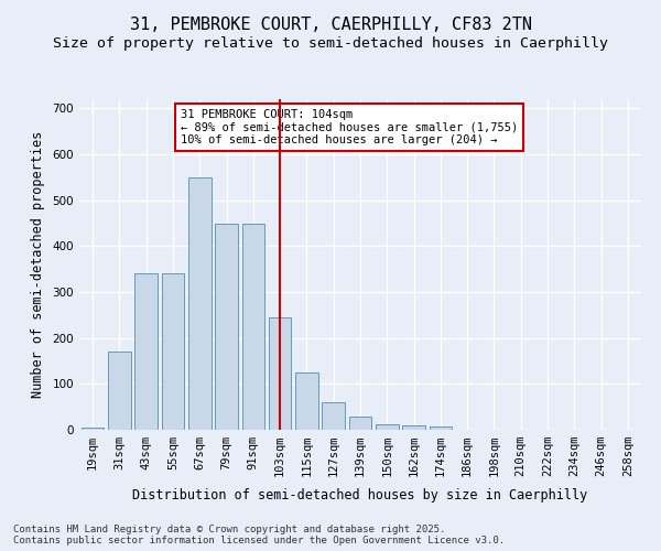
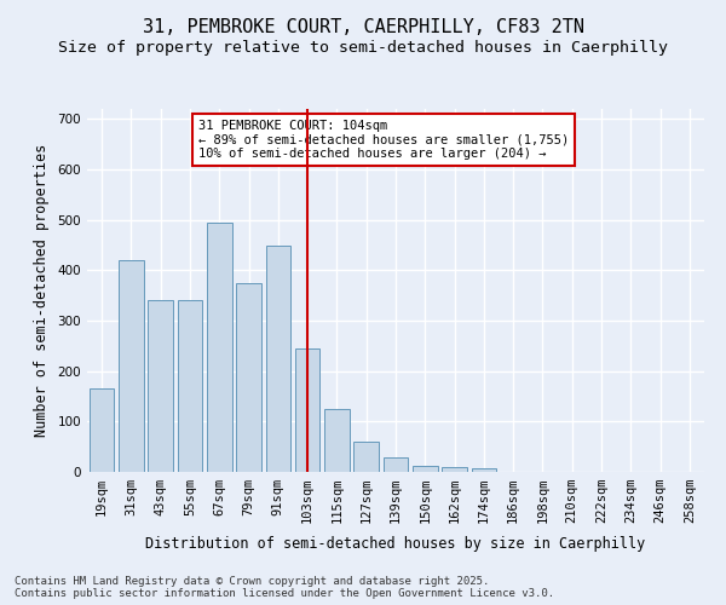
19sqm: 5 -> 165
31sqm: 170 -> 420
67sqm: 550 -> 495
79sqm: 450 -> 375
